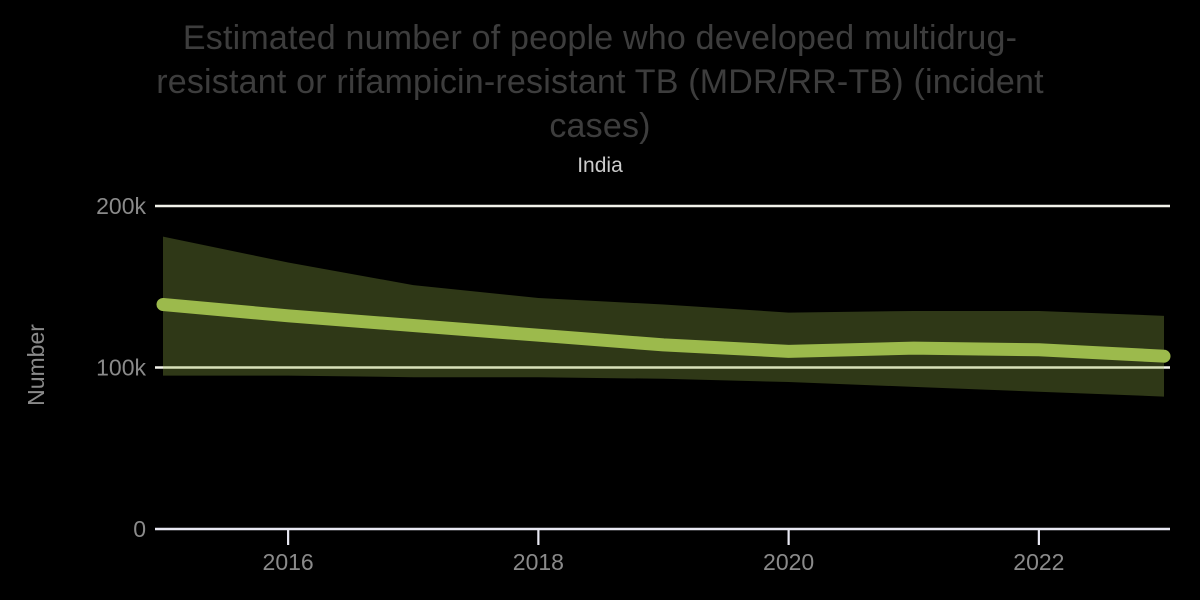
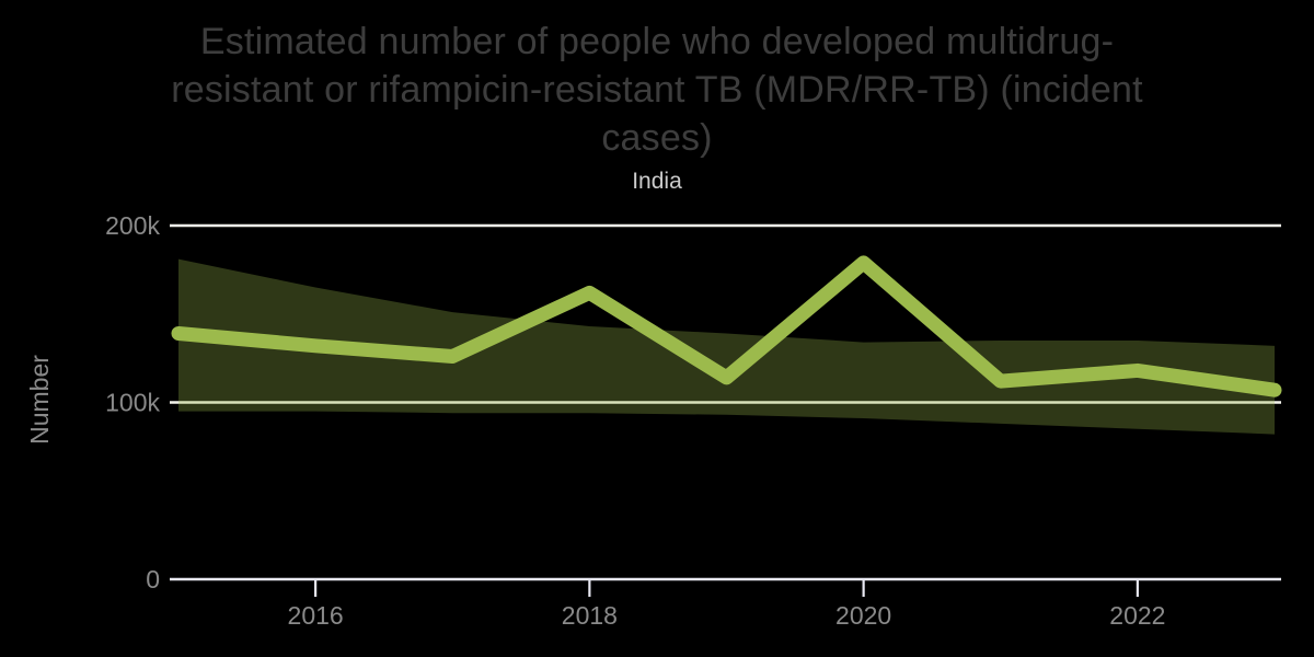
2018: 120k -> 162k
2020: 110k -> 179k
2022: 111k -> 118k
